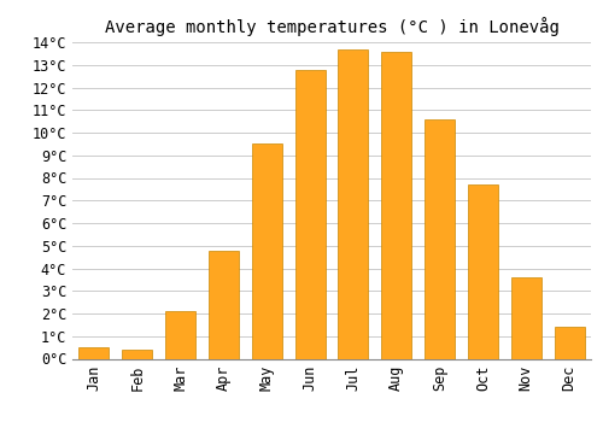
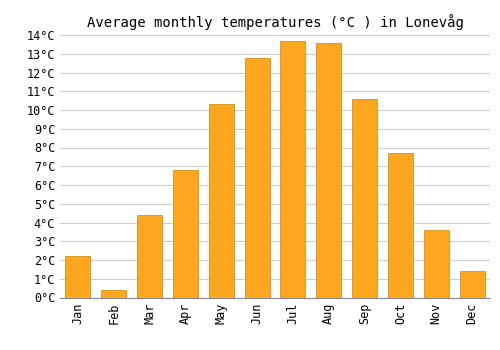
Jan: 0.5°C -> 2.2°C
Mar: 2.1°C -> 4.4°C
Apr: 4.8°C -> 6.8°C
May: 9.5°C -> 10.3°C
